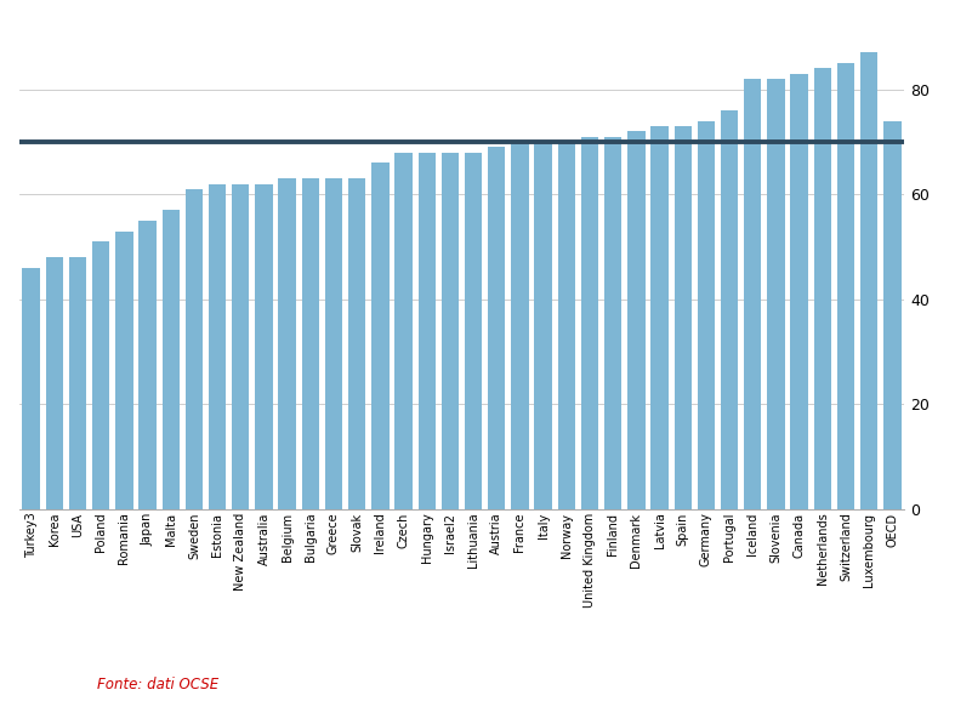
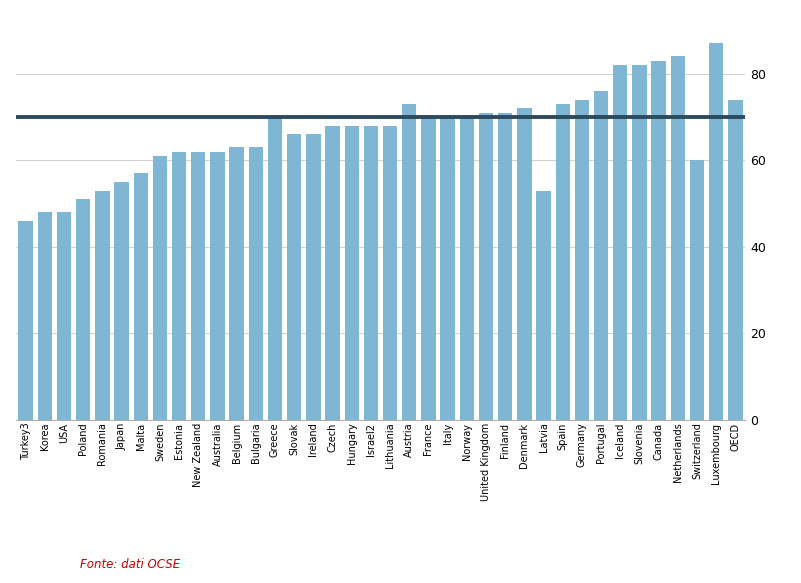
Greece: 63 -> 70
Slovak: 63 -> 66
Austria: 69 -> 73
Latvia: 73 -> 53
Switzerland: 85 -> 60
